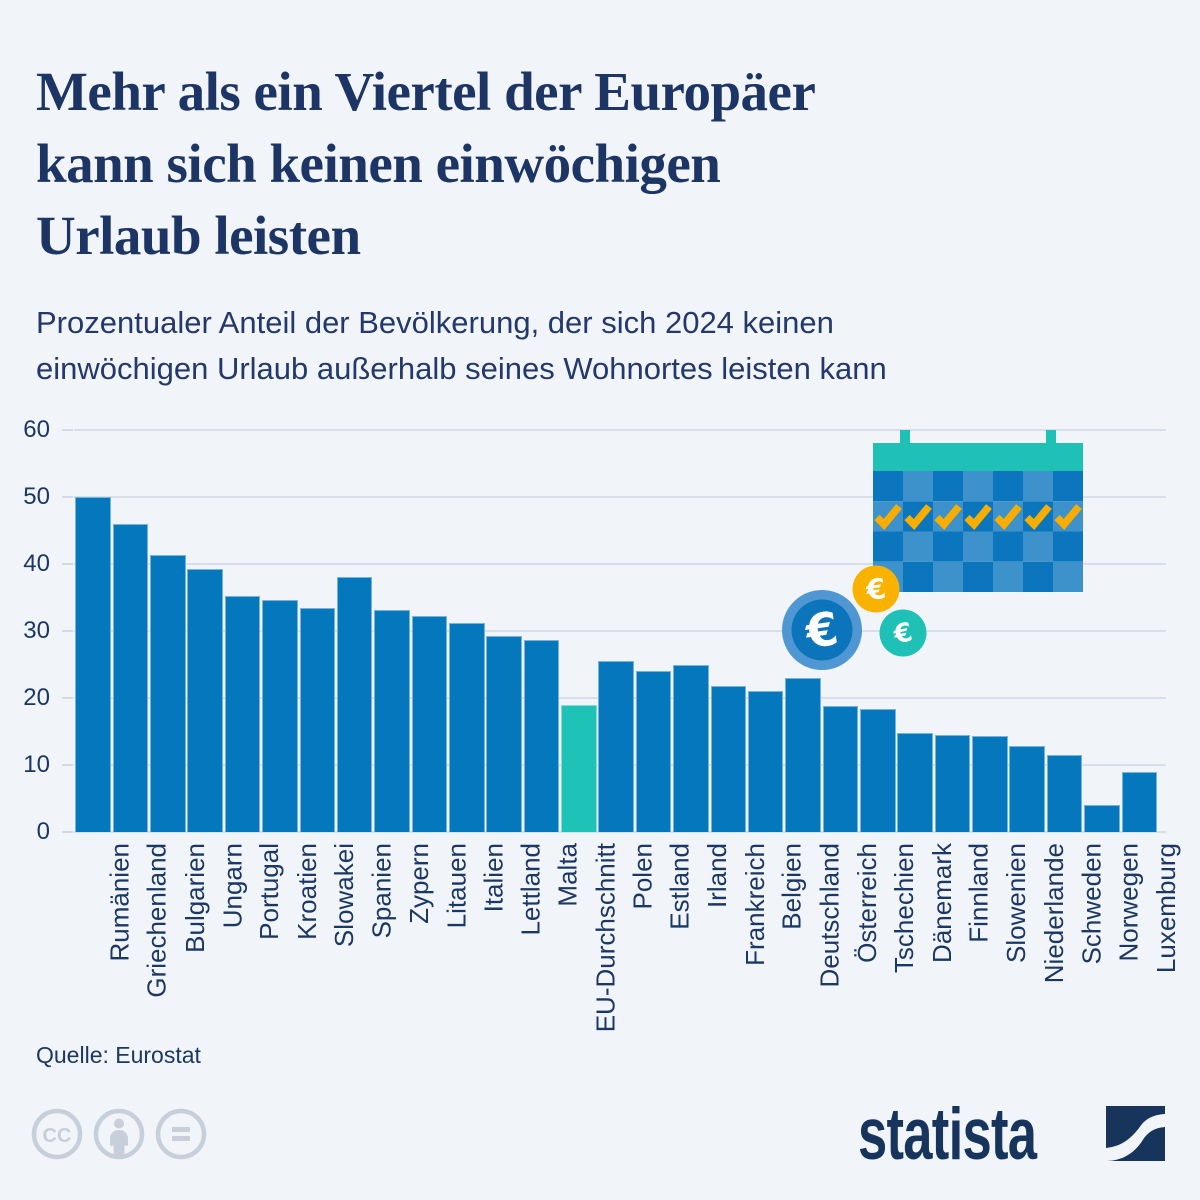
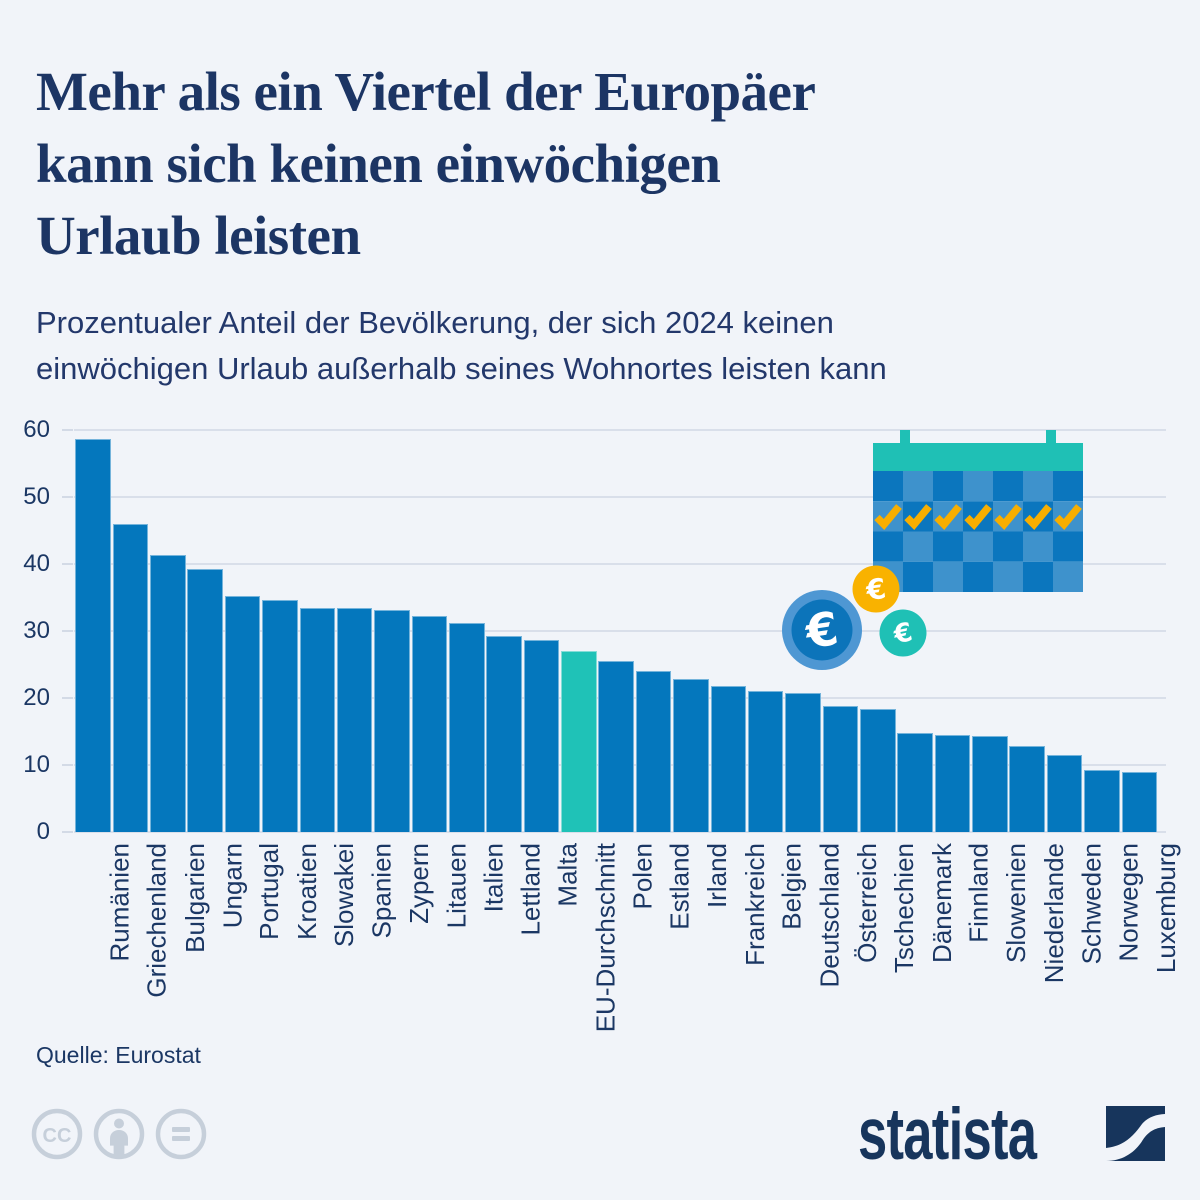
Rumänien: 50 -> 59
Spanien: 38 -> 33
EU-Durchschnitt: 19 -> 27
Irland: 25 -> 23
Deutschland: 23 -> 21
Norwegen: 4 -> 9
